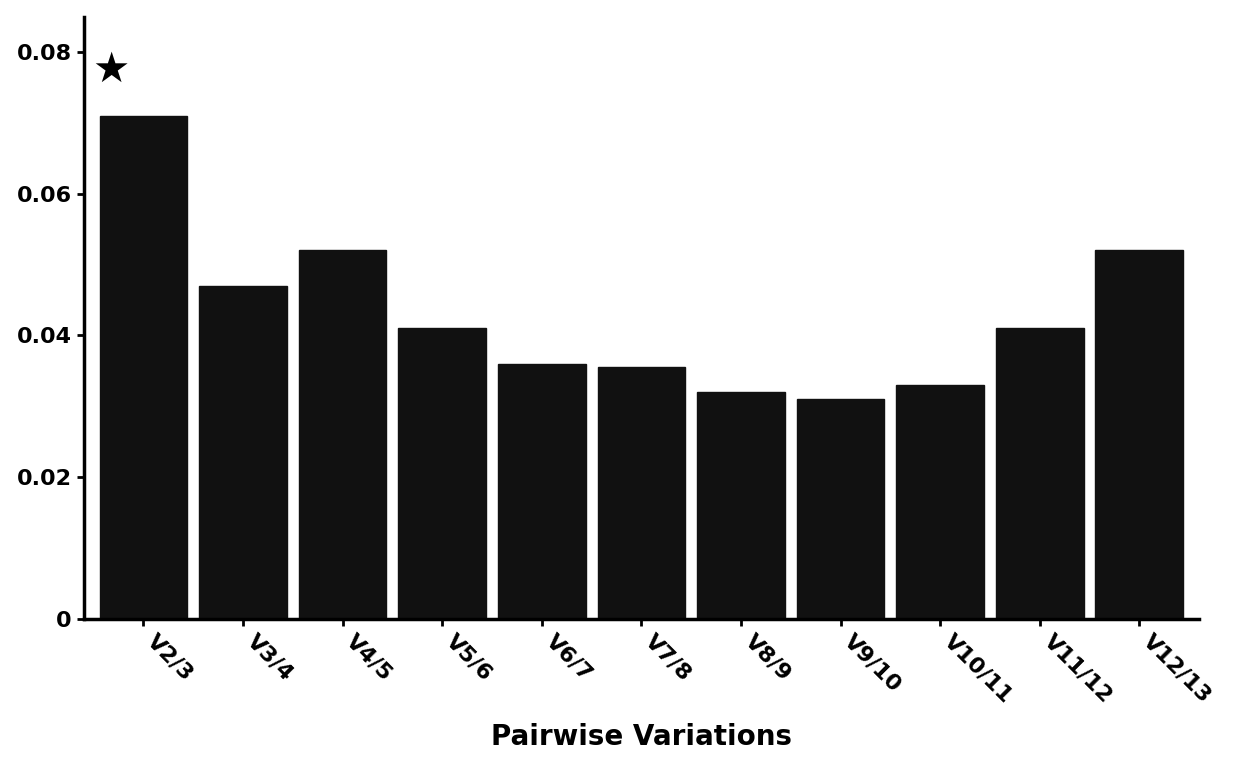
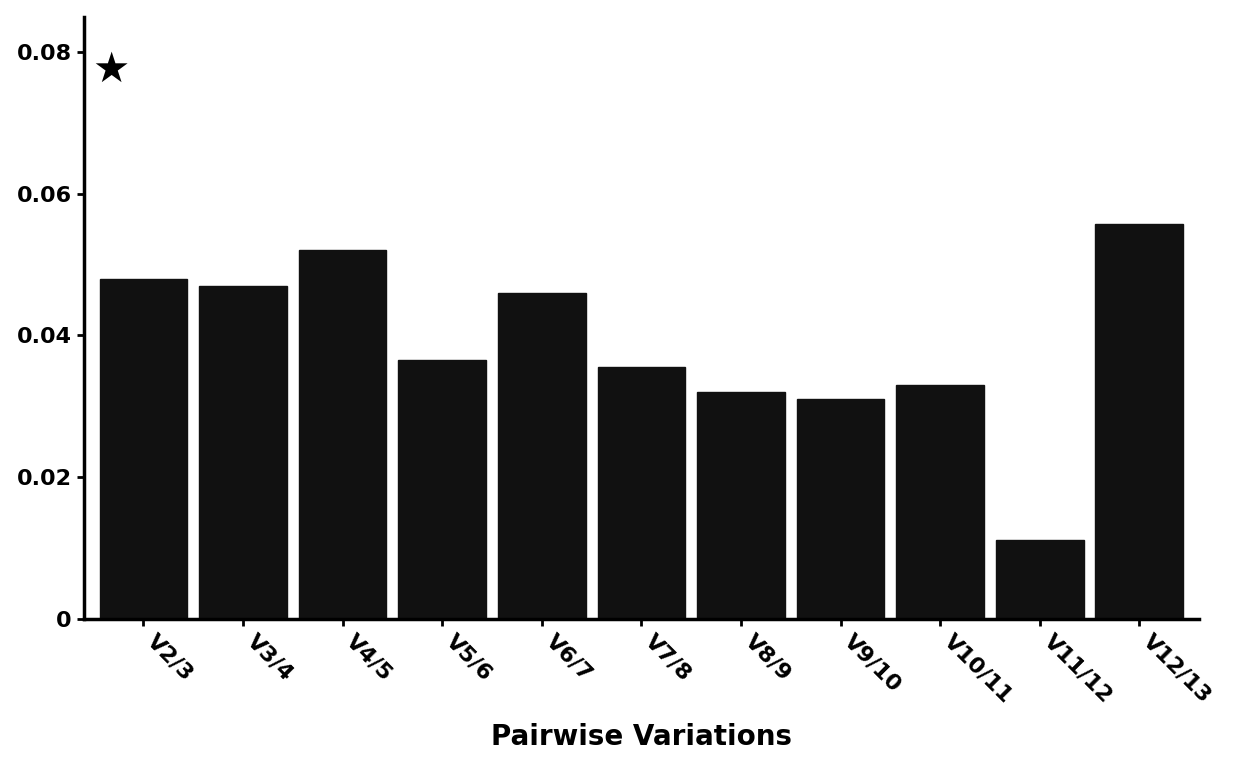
V2/3: 0.0710 -> 0.0480
V5/6: 0.0410 -> 0.0366
V6/7: 0.0360 -> 0.0460
V11/12: 0.0410 -> 0.0112
V12/13: 0.0520 -> 0.0558
